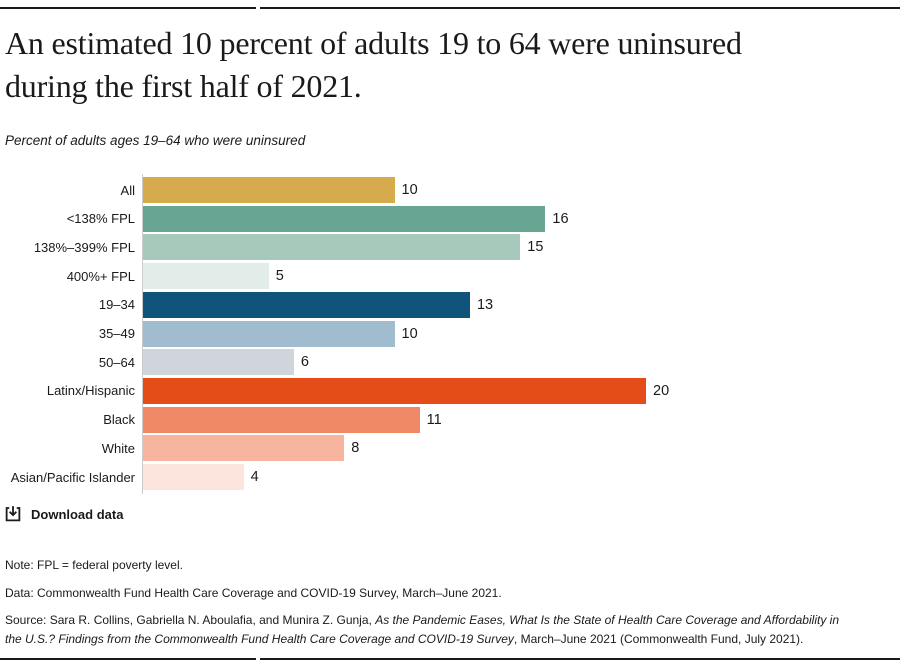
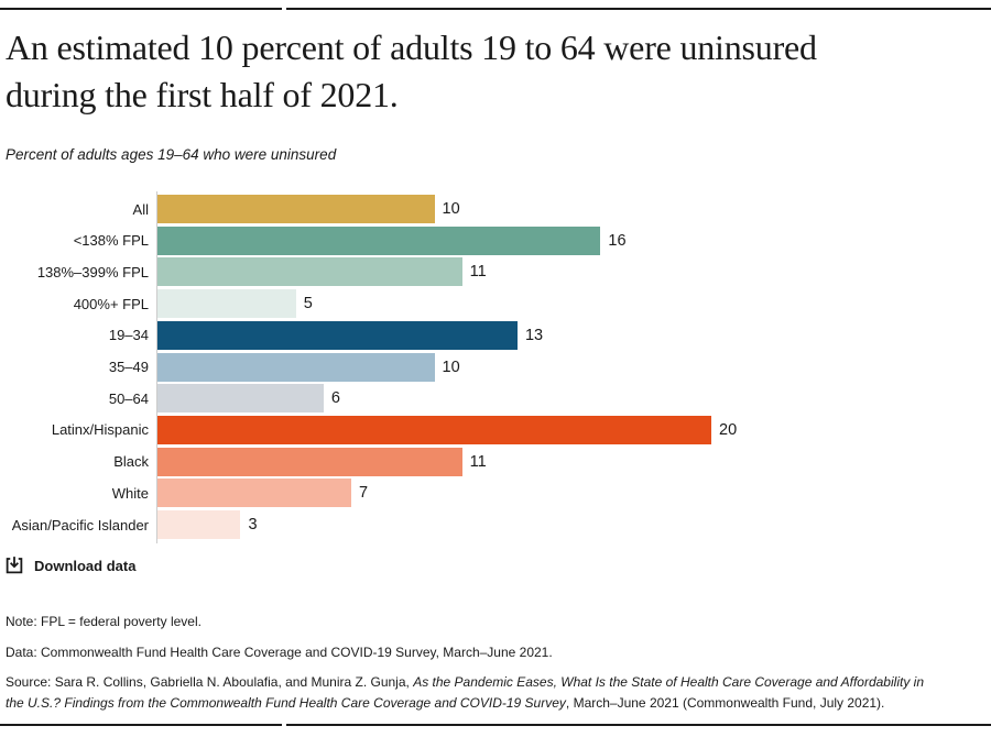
138%–399% FPL: 15 -> 11
White: 8 -> 7
Asian/Pacific Islander: 4 -> 3
